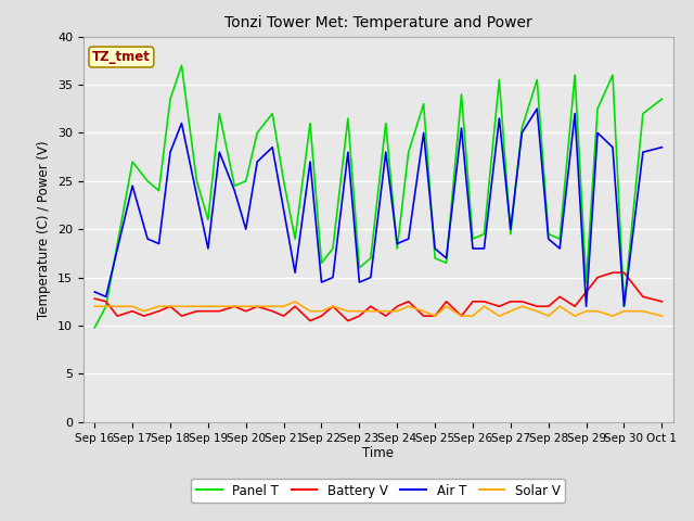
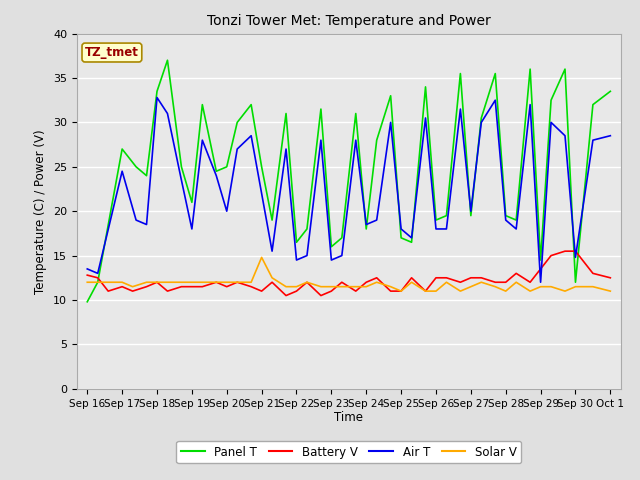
Air T/Sep 18: 28.0 -> 32.8
Solar V/Sep 21: 12.0 -> 14.8
Air T/Sep 30: 12.0 -> 14.8
